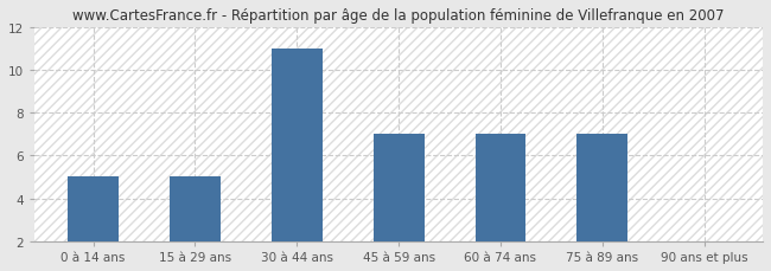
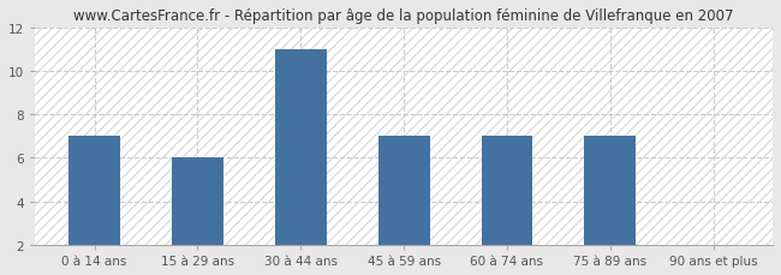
0 à 14 ans: 5 -> 7
15 à 29 ans: 5 -> 6
